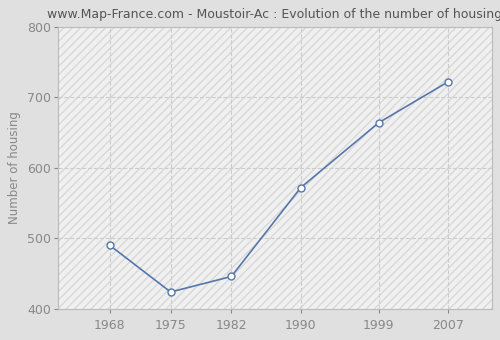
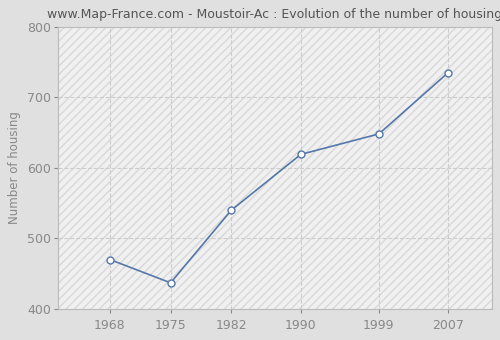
1968: 490 -> 470
1975: 424 -> 437
1982: 446 -> 540
1990: 572 -> 619
1999: 664 -> 648
2007: 722 -> 735
